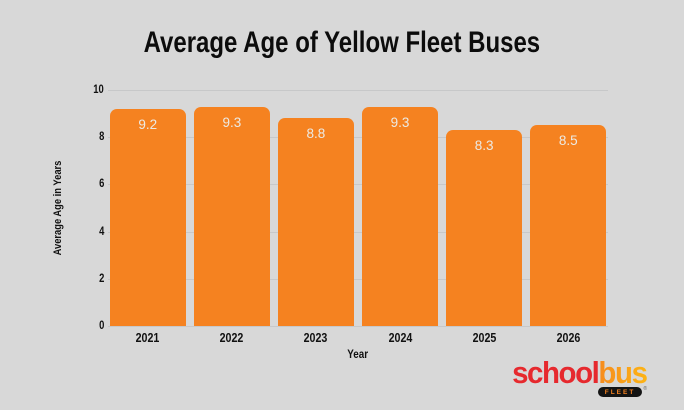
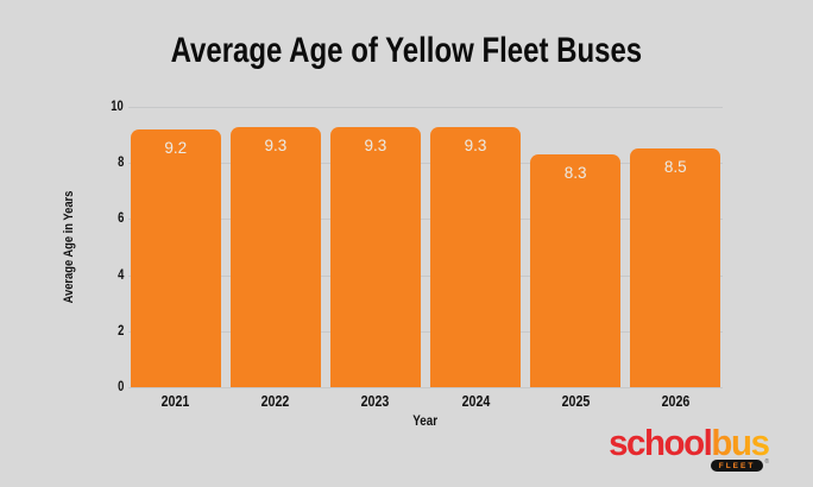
2023: 8.8 -> 9.3
